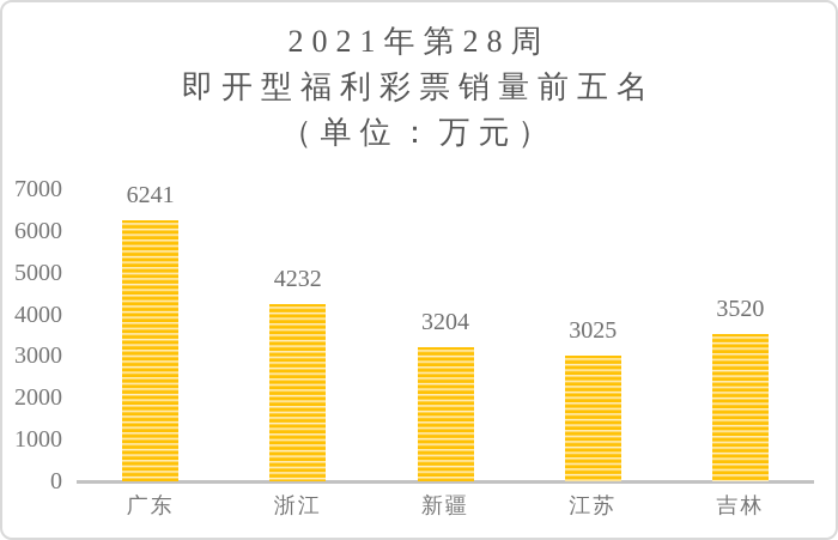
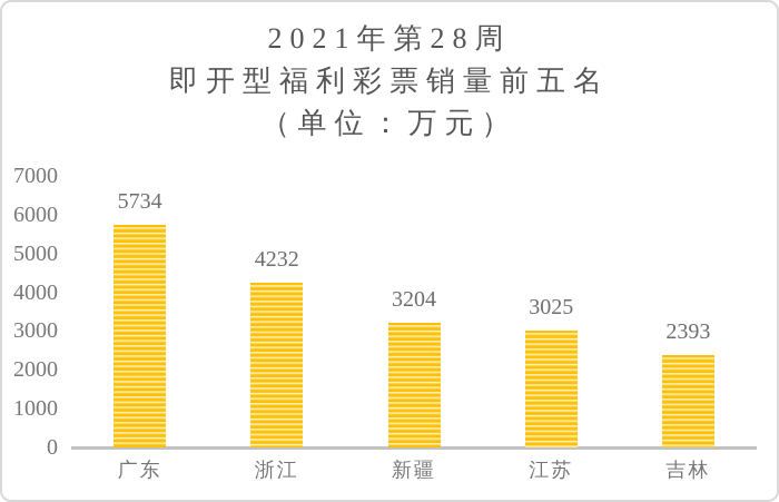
广东: 6241 -> 5734
吉林: 3520 -> 2393
